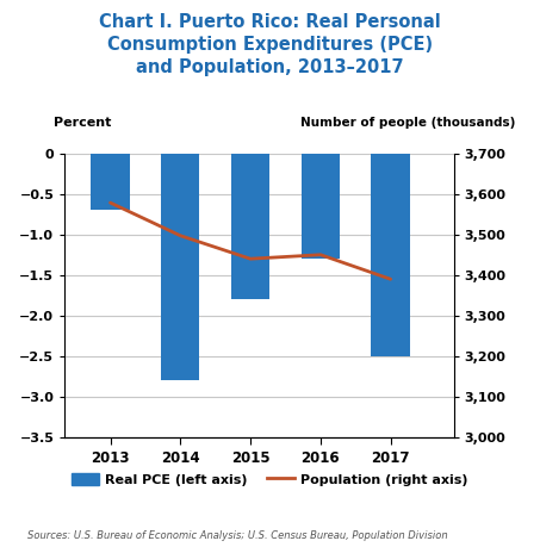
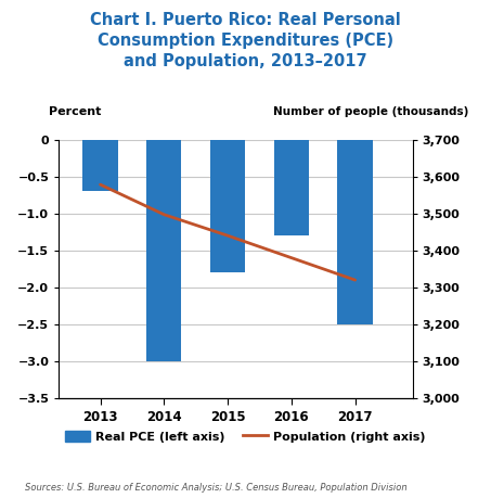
Real PCE (left axis)/2014: -2.8 -> -3.0
Population (right axis)/2016: 3,450 -> 3,380
Population (right axis)/2017: 3,390 -> 3,320
